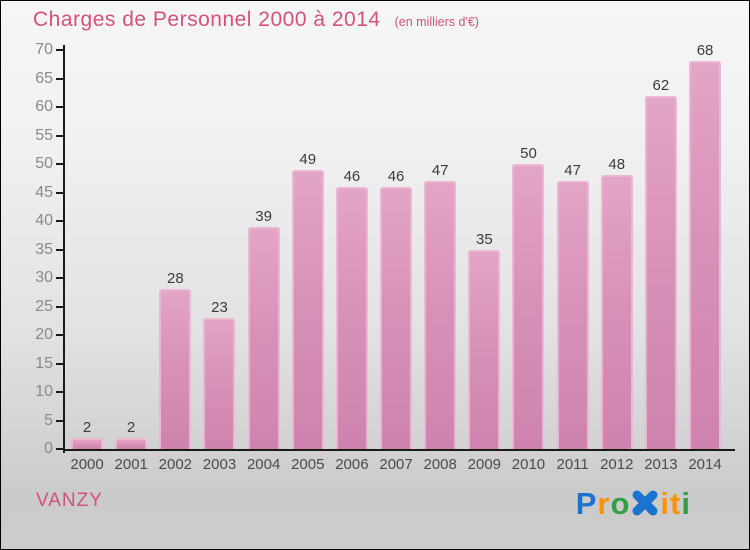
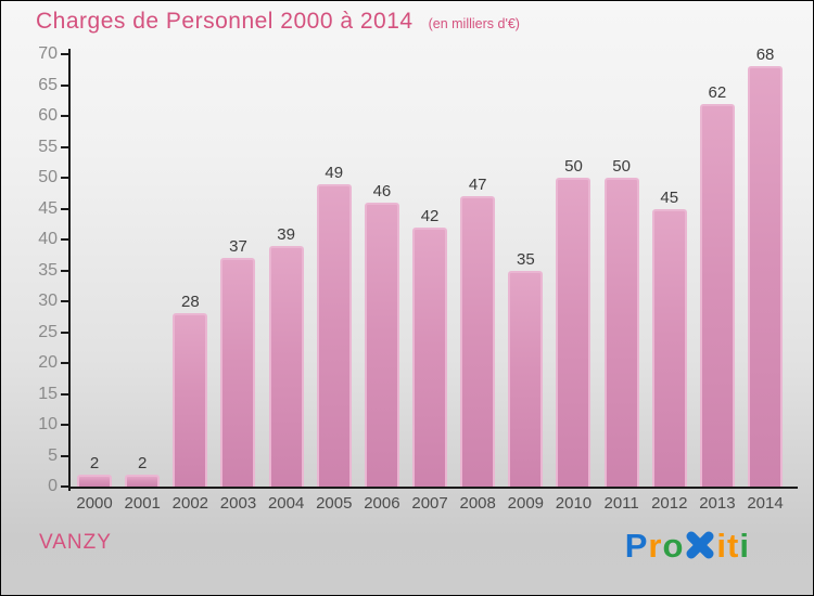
2003: 23 -> 37
2007: 46 -> 42
2011: 47 -> 50
2012: 48 -> 45
